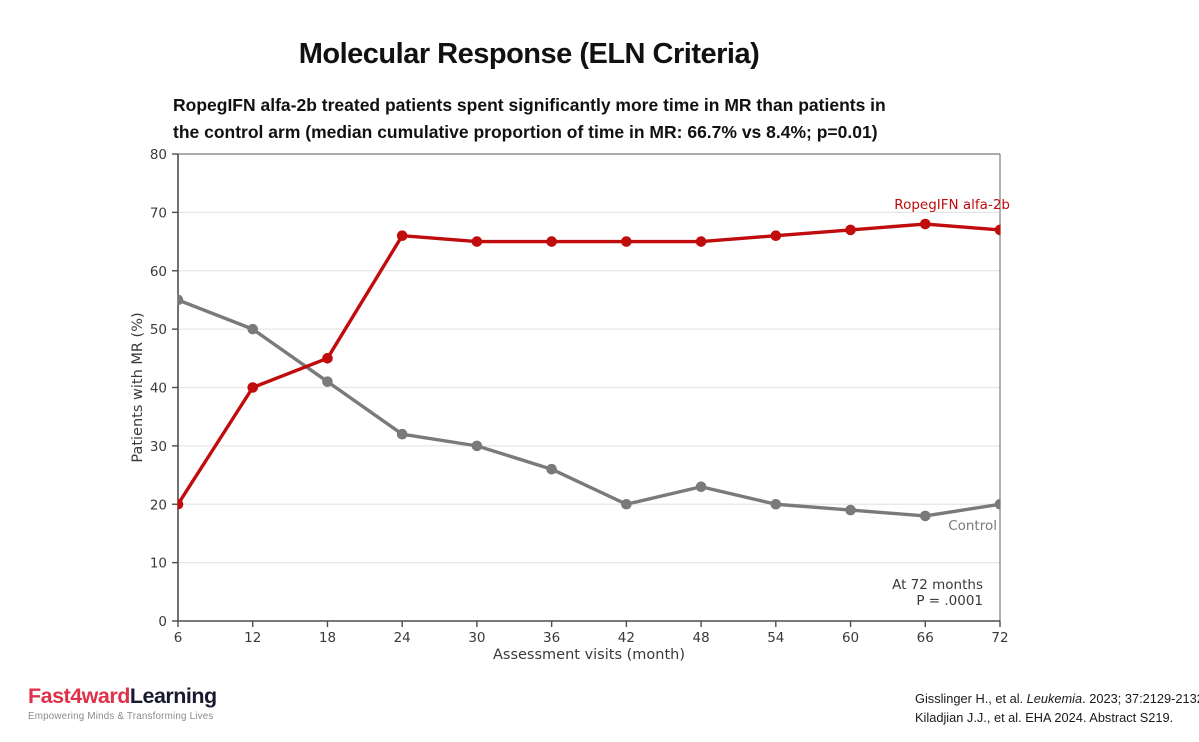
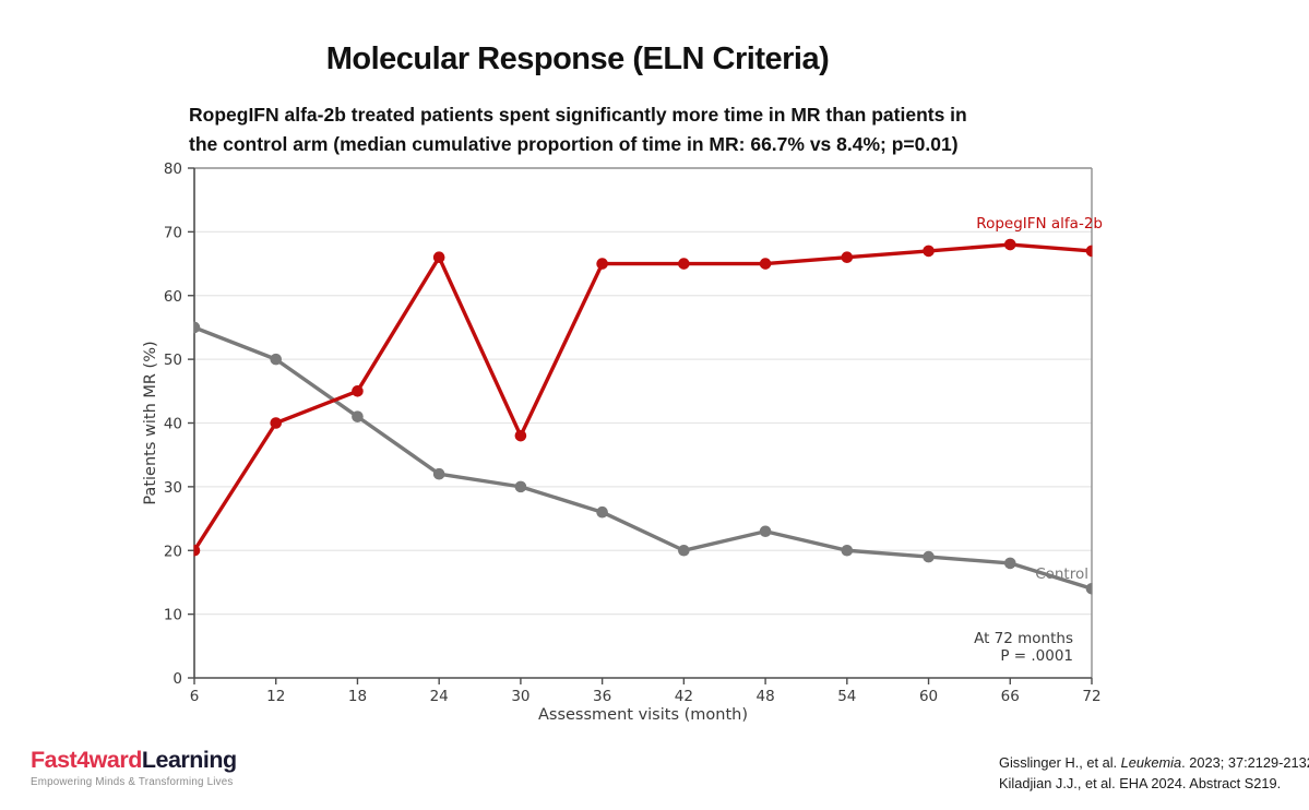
RopegIFN alfa-2b/30: 65 -> 38
Control/72: 20 -> 14
